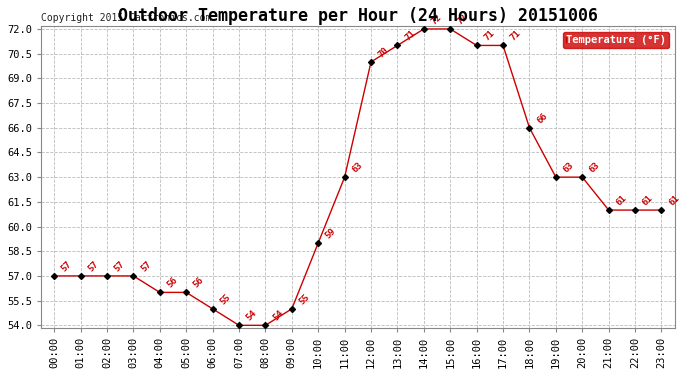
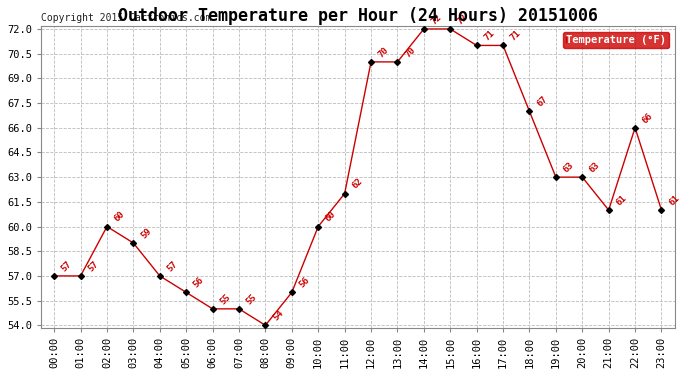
02:00: 57 -> 60
03:00: 57 -> 59
04:00: 56 -> 57
07:00: 54 -> 55
09:00: 55 -> 56
10:00: 59 -> 60
11:00: 63 -> 62
13:00: 71 -> 70
18:00: 66 -> 67
22:00: 61 -> 66
